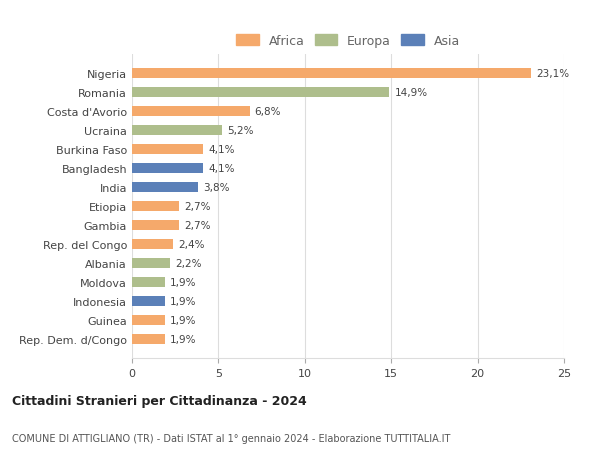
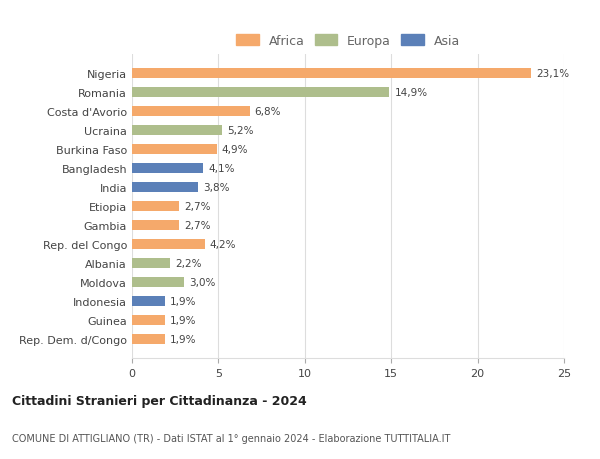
Burkina Faso: 4,1% -> 4,9%
Rep. del Congo: 2,4% -> 4,2%
Moldova: 1,9% -> 3,0%
